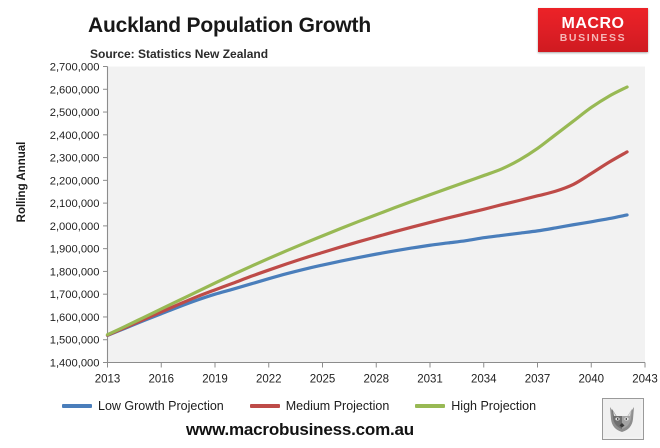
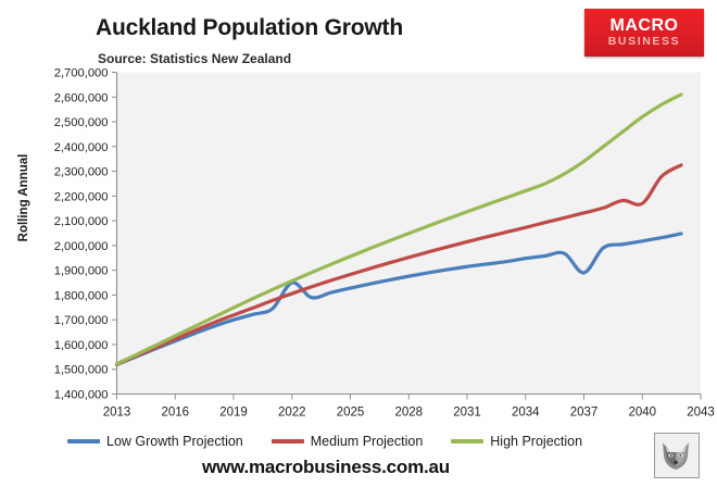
Low Growth Projection/2022: 1770000 -> 1850000
Low Growth Projection/2037: 1980000 -> 1890000
Medium Projection/2040: 2230000 -> 2170000
